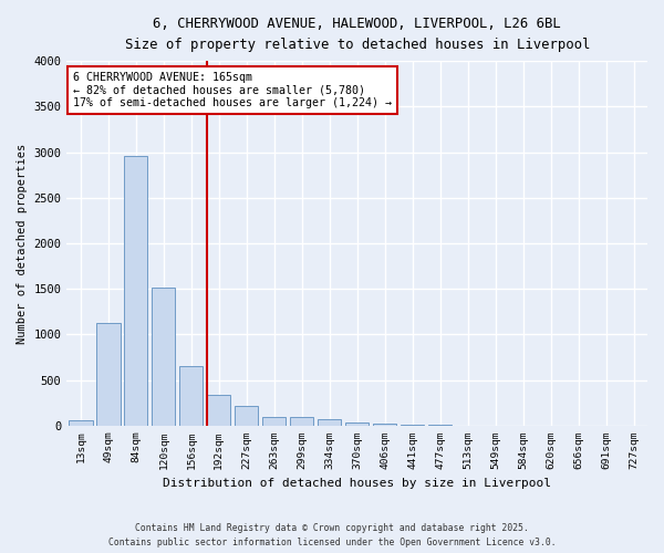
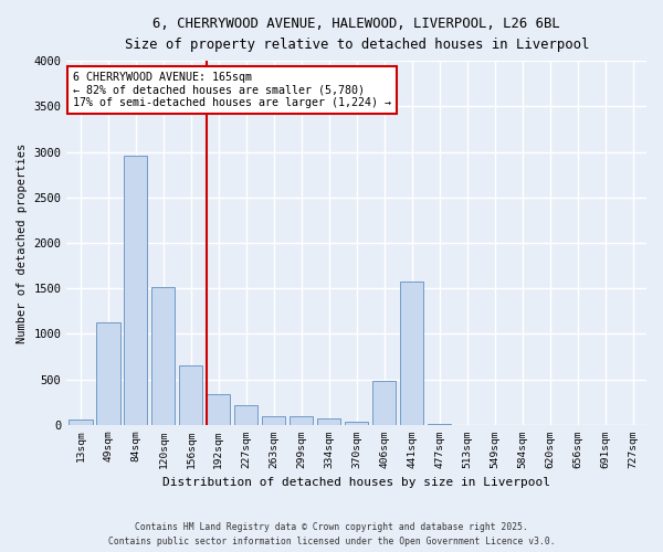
406sqm: 20 -> 480
441sqm: 10 -> 1580
